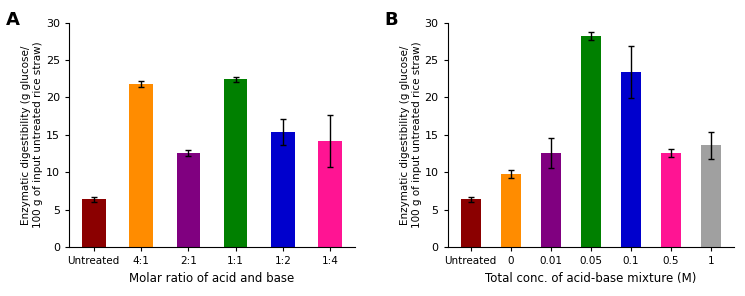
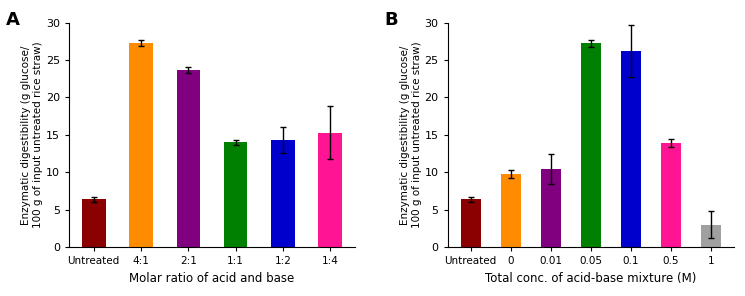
4:1: 21.8 -> 27.2
2:1: 12.6 -> 23.7
1:1: 22.4 -> 14.0
1:2: 15.4 -> 14.3
1:4: 14.2 -> 15.3
0.01: 12.6 -> 10.5
0.05: 28.2 -> 27.2
0.1: 23.4 -> 26.2
0.5: 12.6 -> 13.9
1: 13.6 -> 3.0
